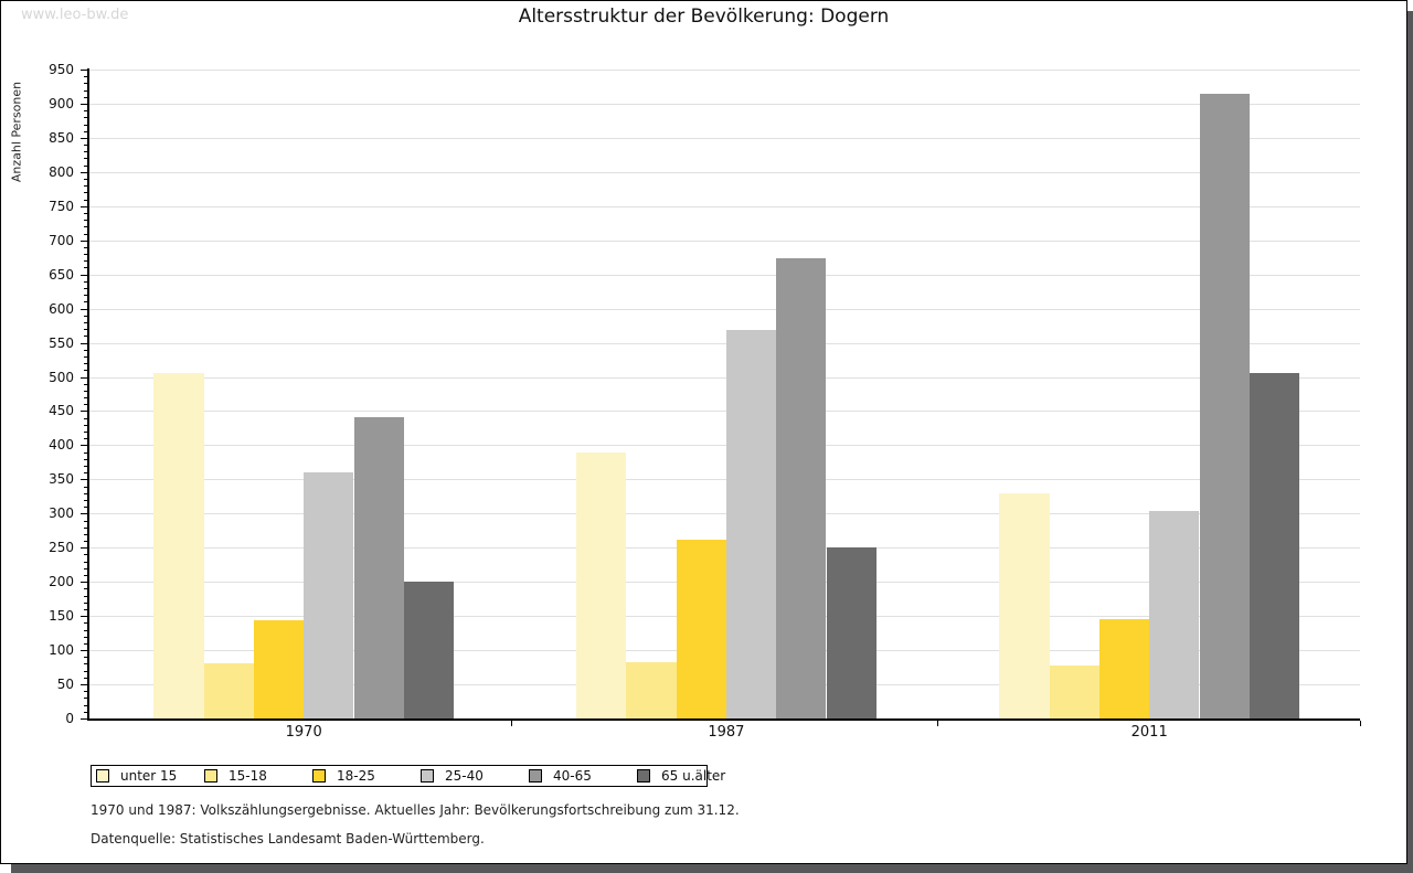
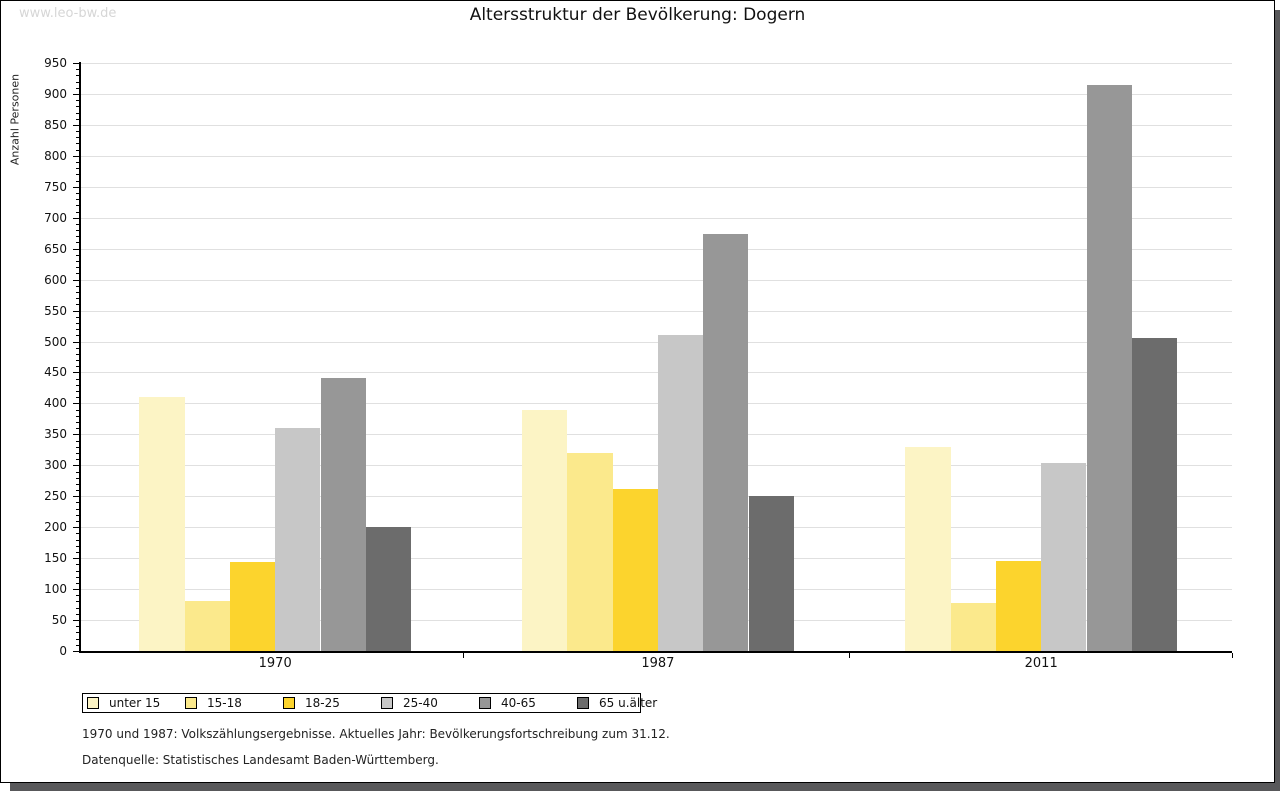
unter 15/1970: 500 -> 410
15-18/1987: 80 -> 320
25-40/1987: 570 -> 510
